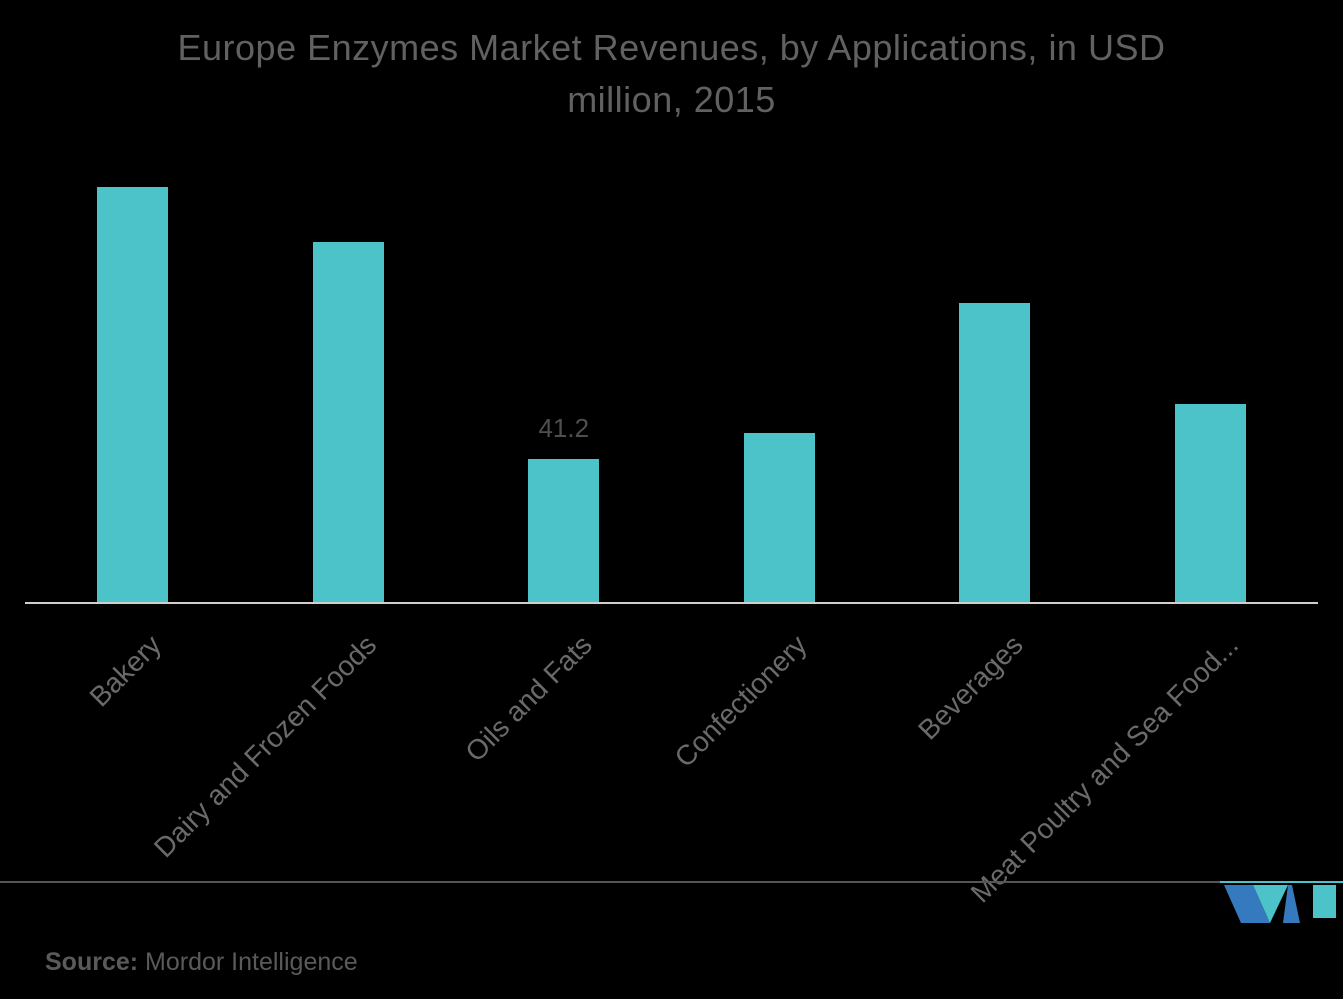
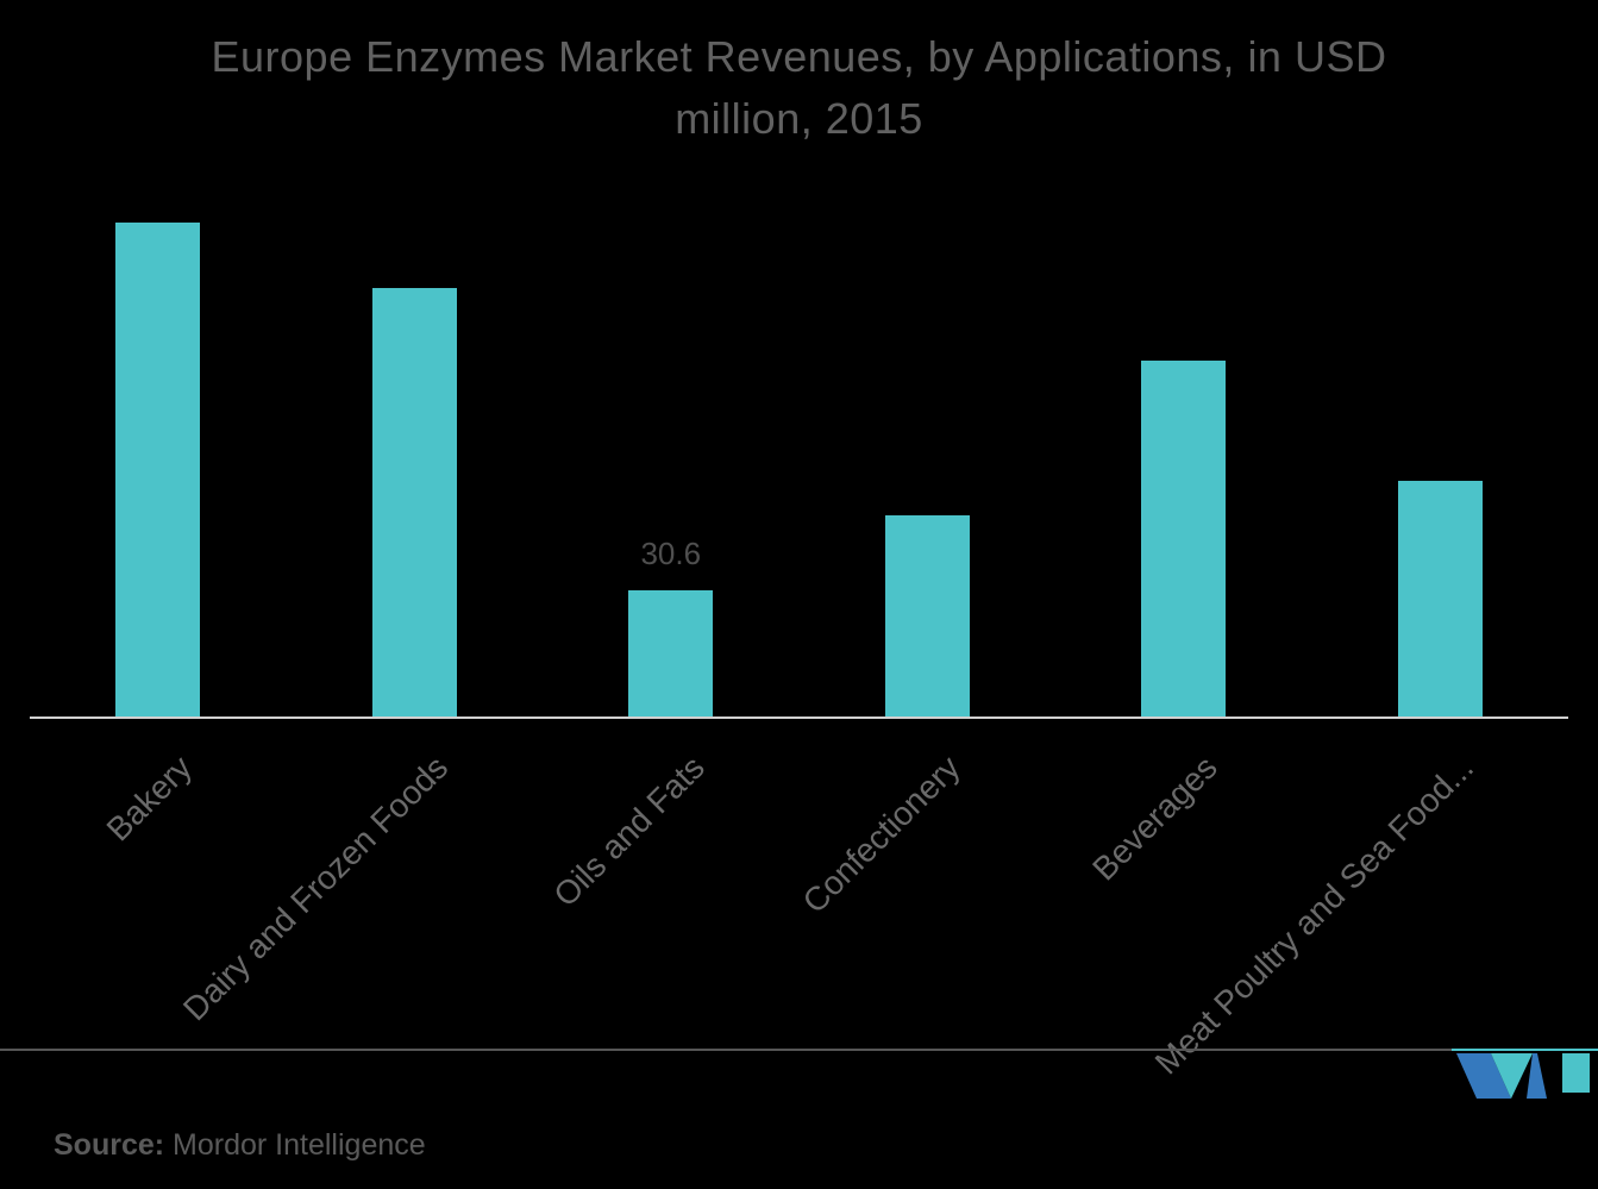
Oils and Fats: 41.2 -> 30.6
